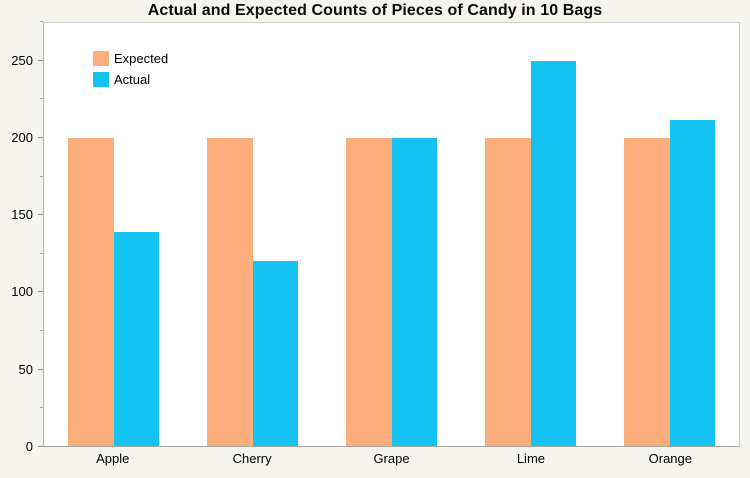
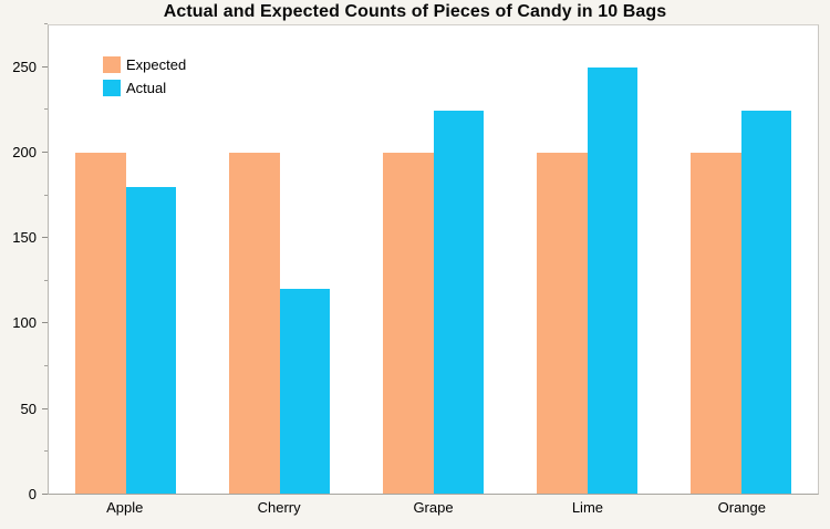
Actual/Apple: 139 -> 180
Actual/Grape: 200 -> 225
Actual/Orange: 212 -> 225
